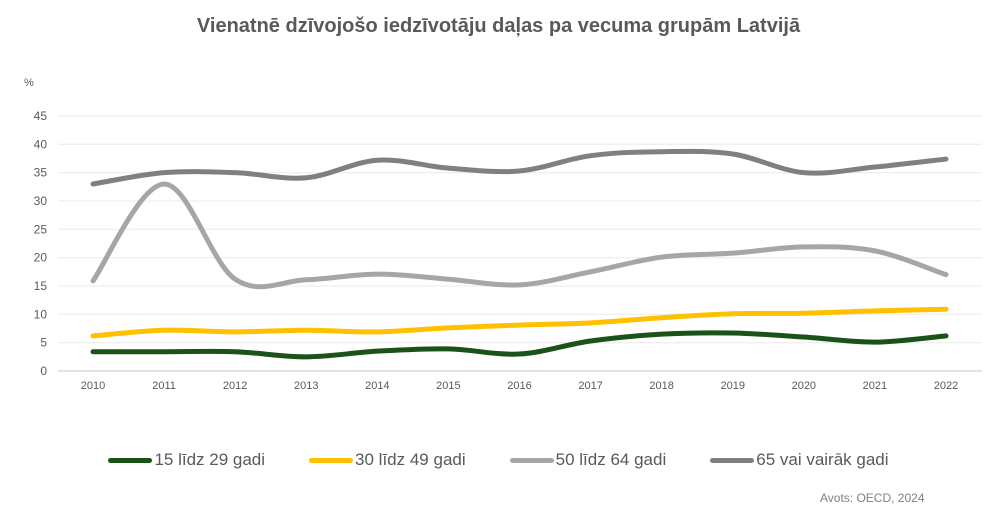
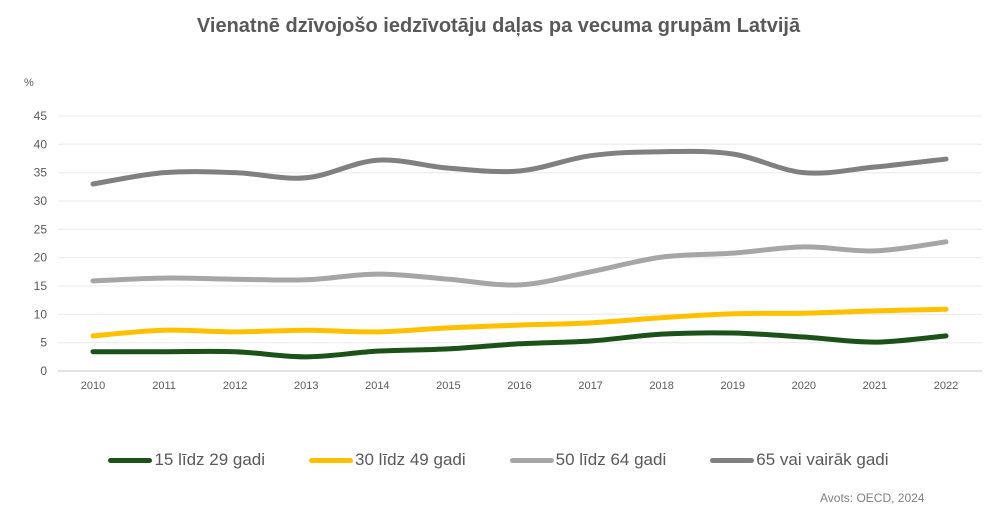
50 līdz 64 gadi/2011: 33 -> 16
15 līdz 29 gadi/2016: 3 -> 5
50 līdz 64 gadi/2022: 17 -> 23
